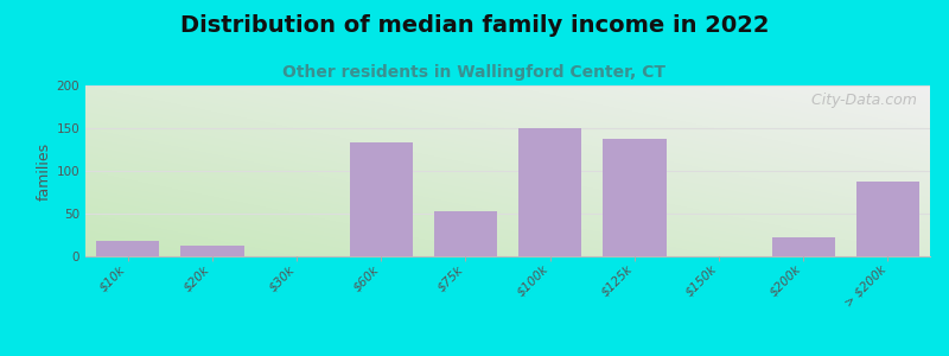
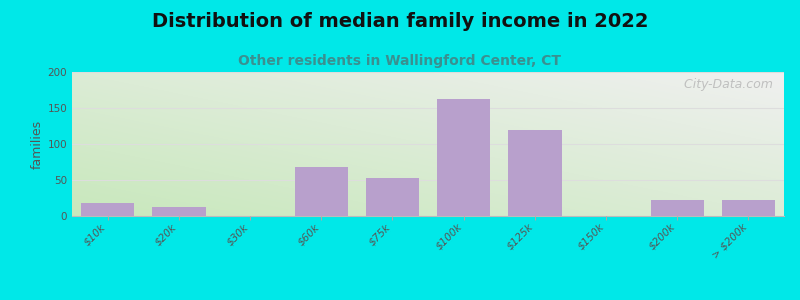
$60k: 134 -> 68
$100k: 150 -> 163
$125k: 138 -> 120
> $200k: 88 -> 22
